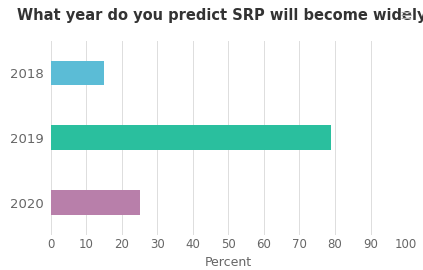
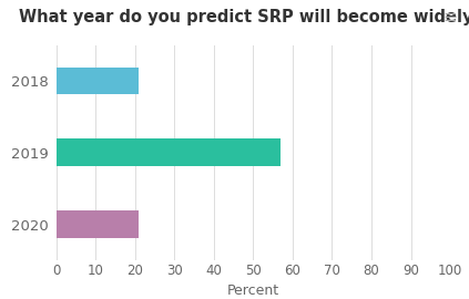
2018: 15 -> 21
2019: 79 -> 57
2020: 25 -> 21
